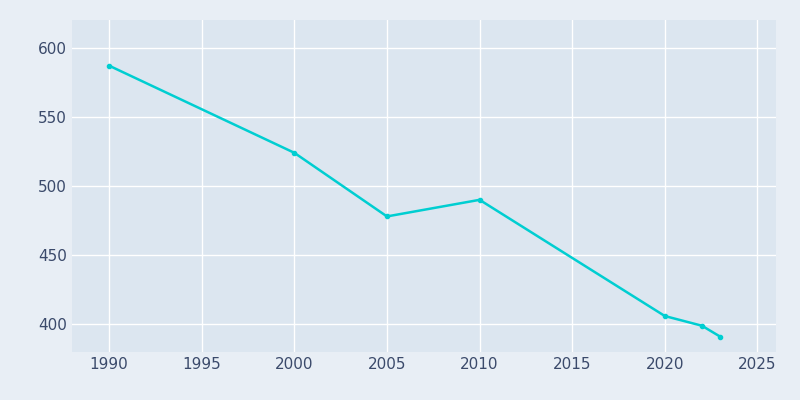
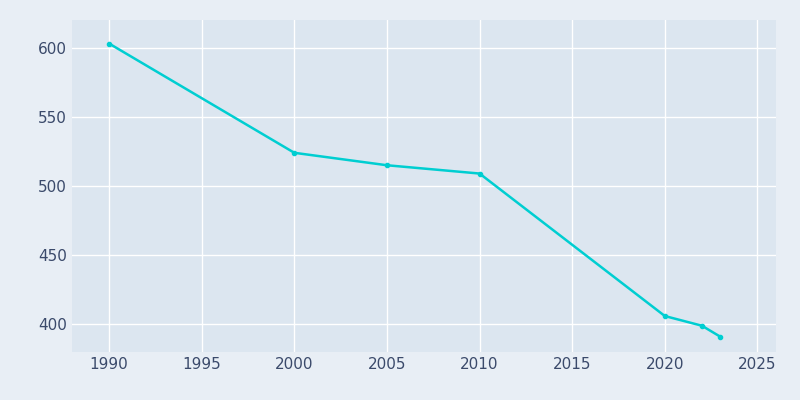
1990: 587 -> 603
2005: 478 -> 515
2010: 490 -> 509
